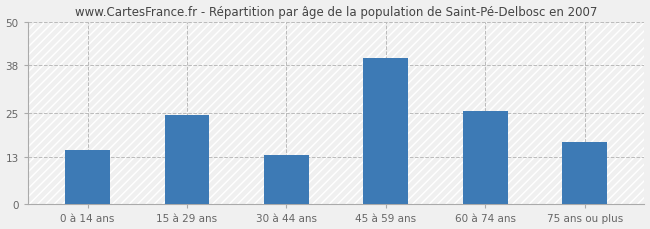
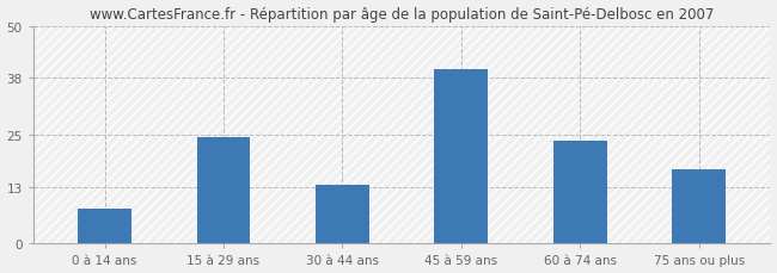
0 à 14 ans: 15.0 -> 8.0
60 à 74 ans: 25.5 -> 23.5
